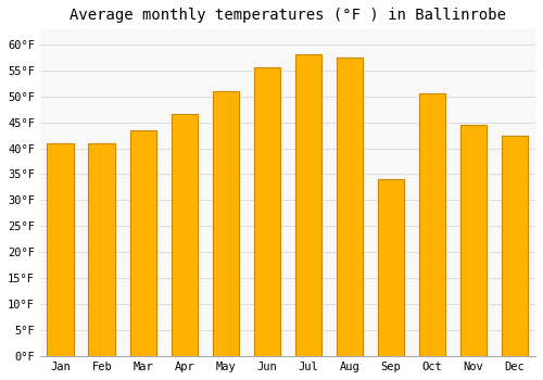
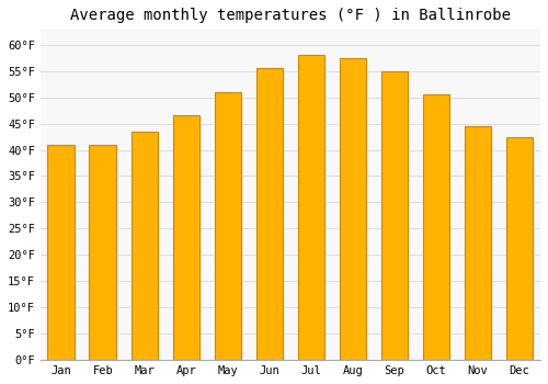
Sep: 34.0°F -> 55.0°F
